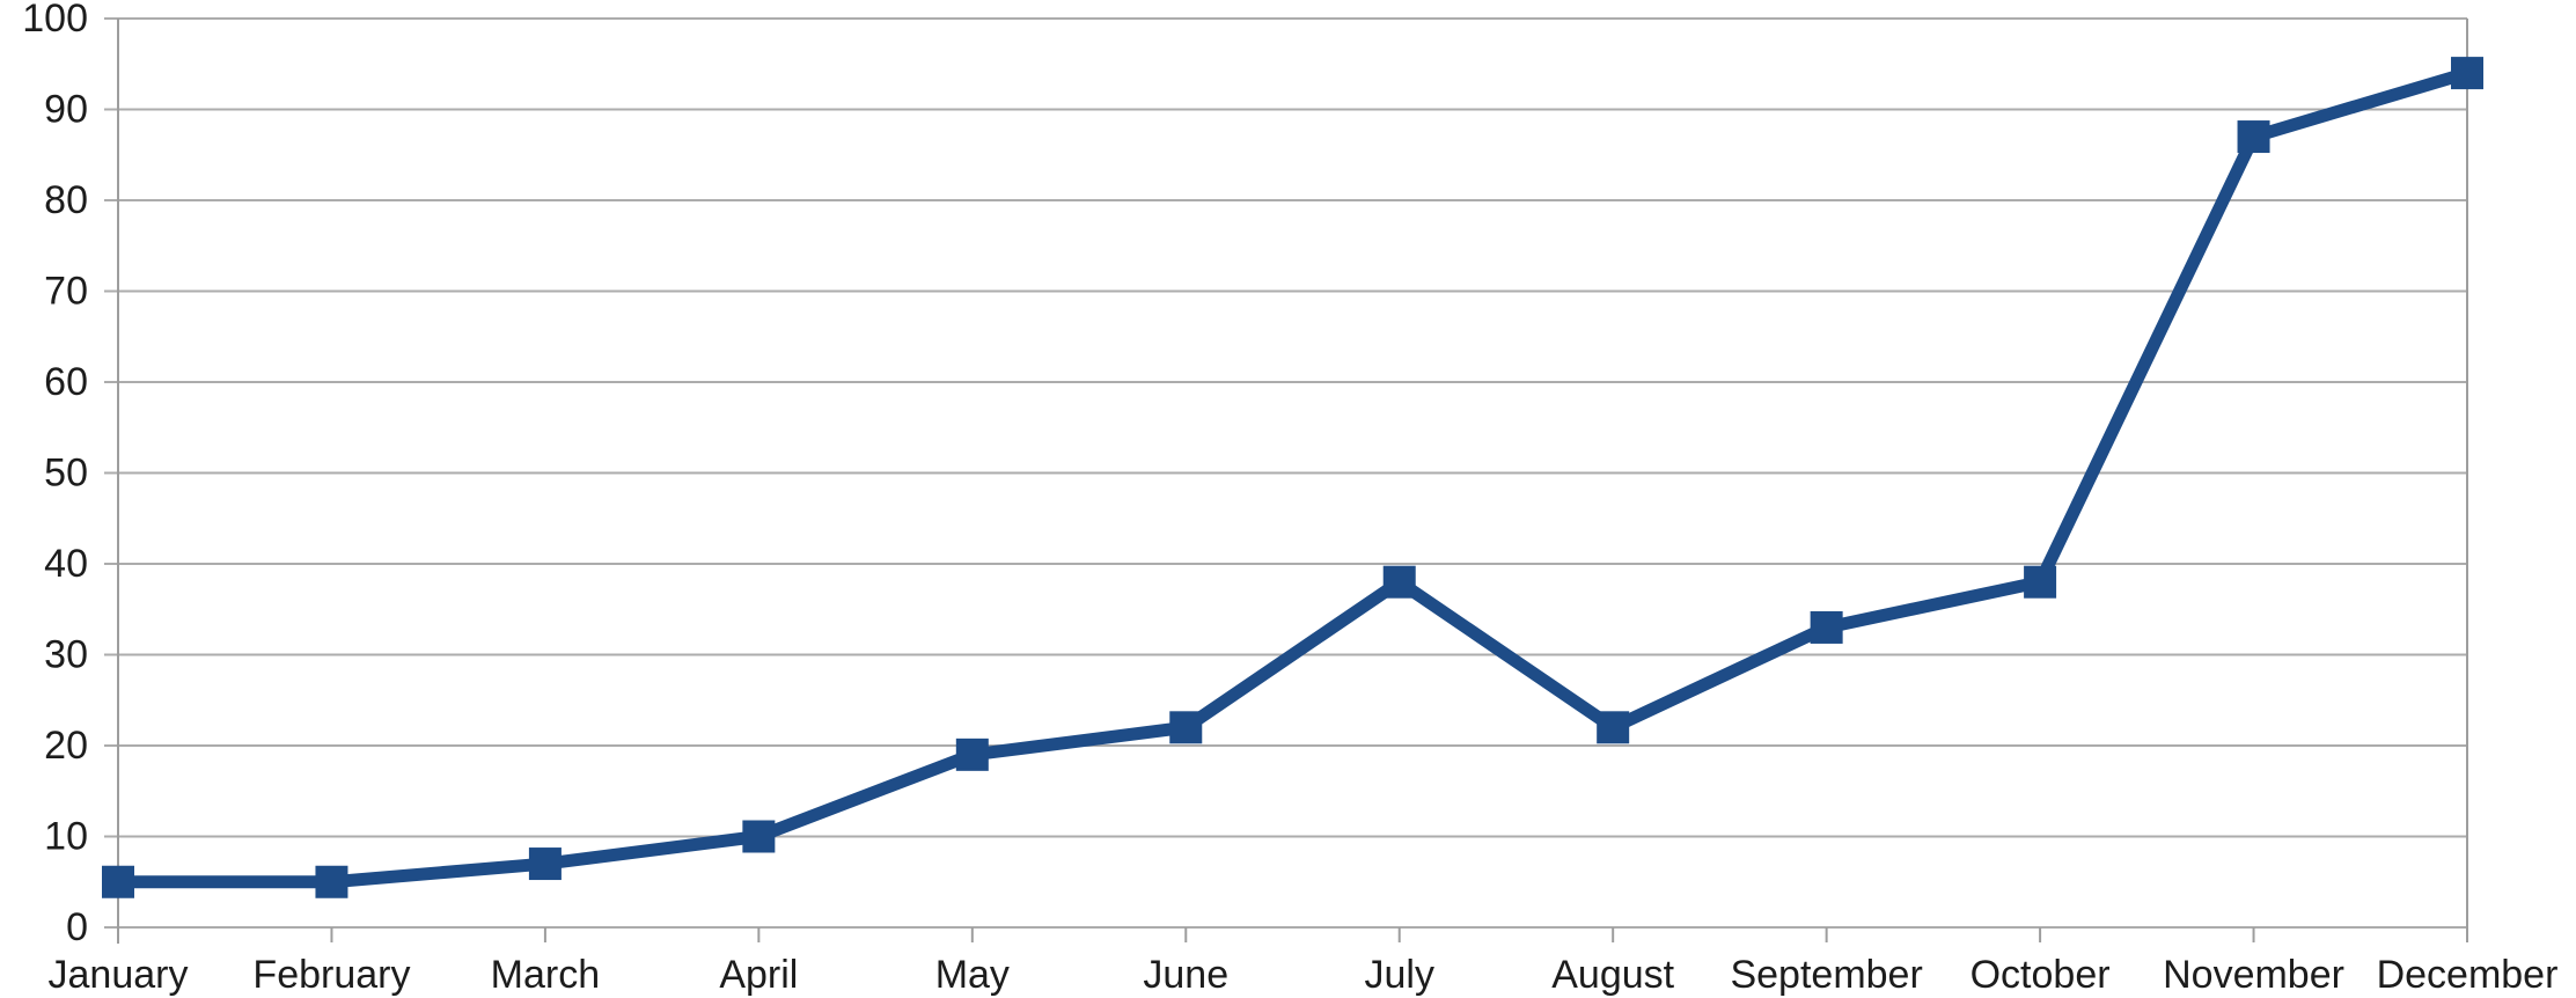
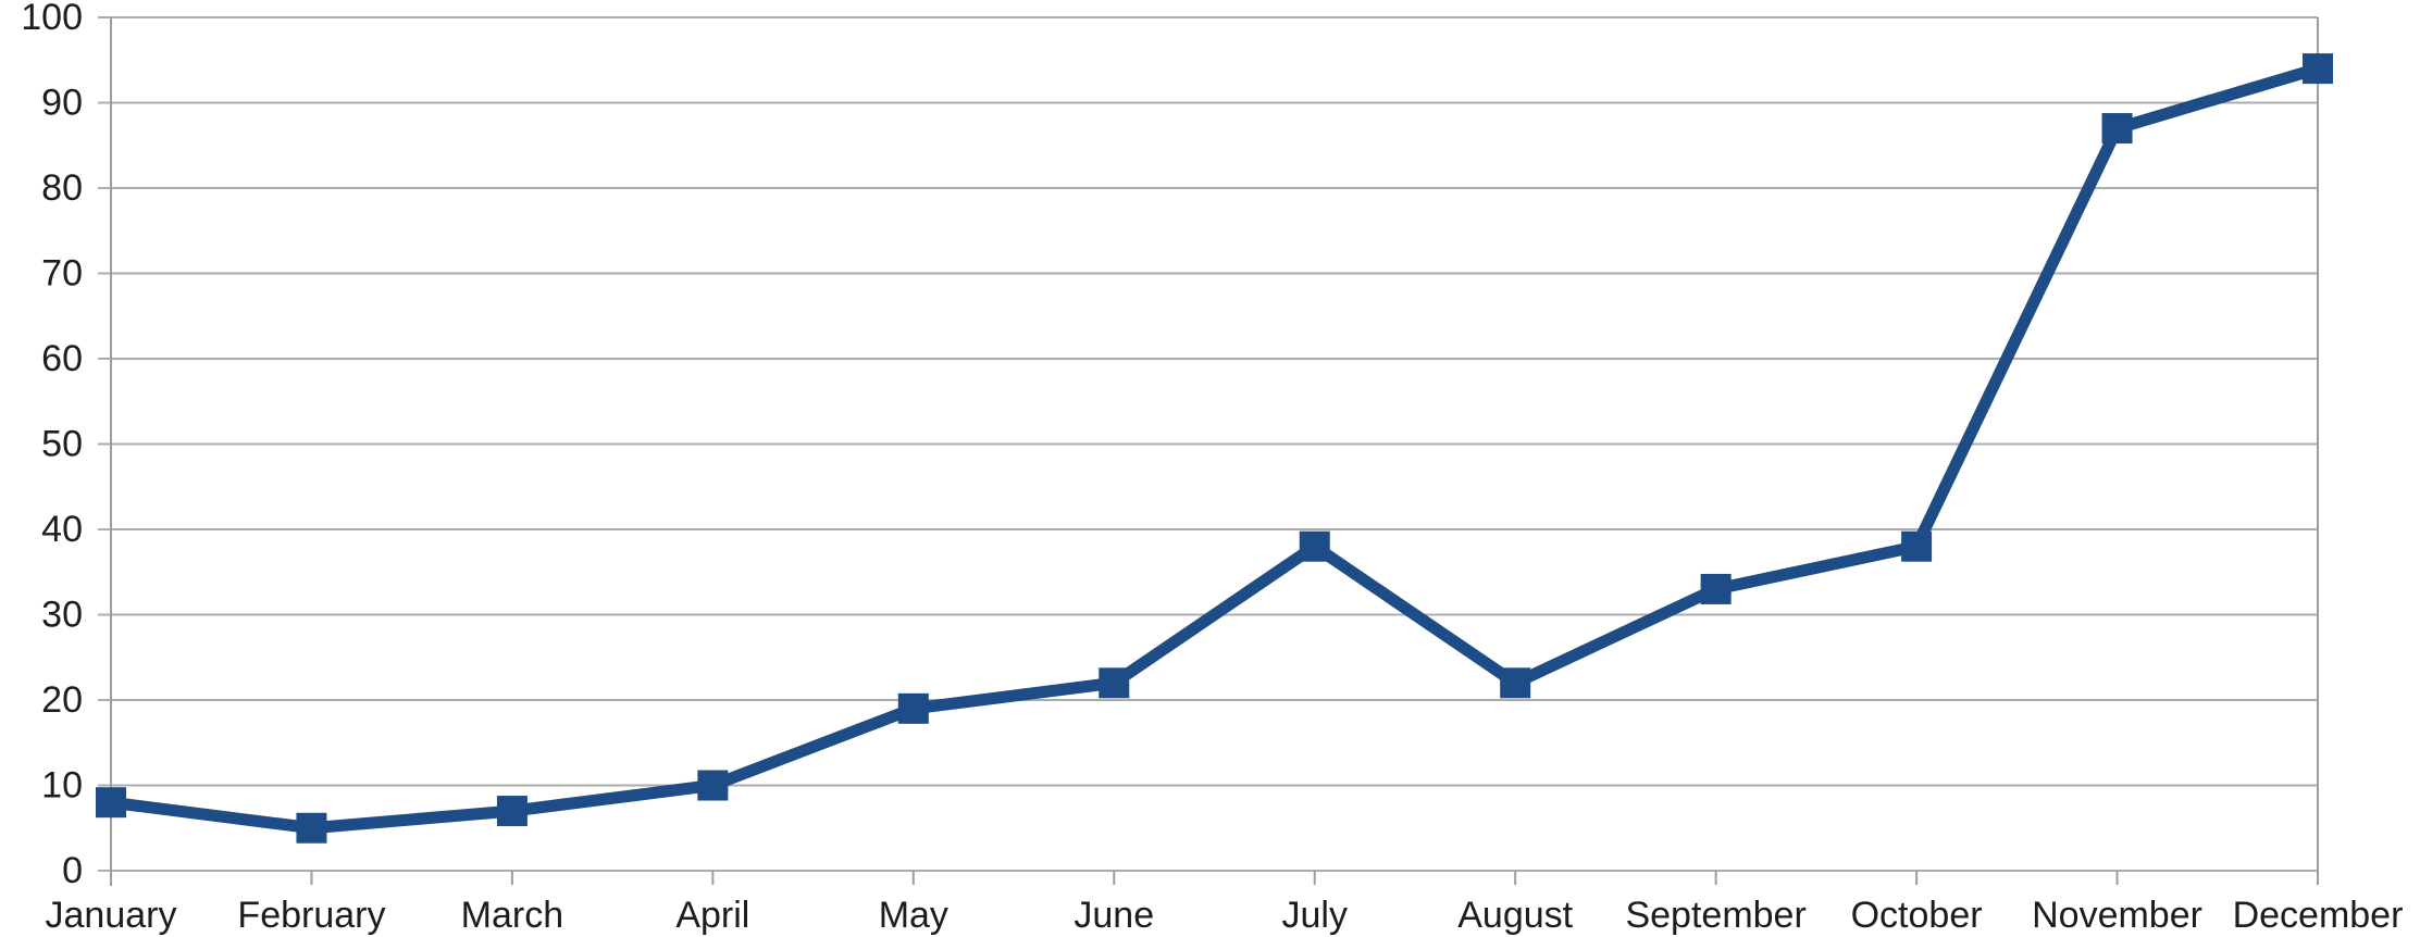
January: 5 -> 8
